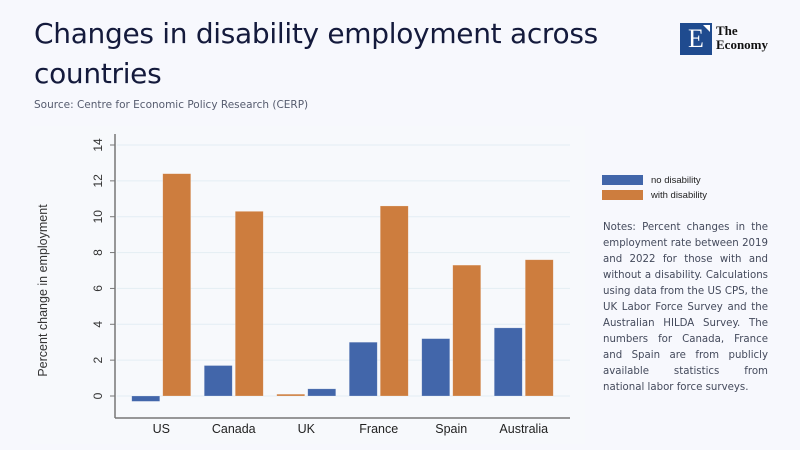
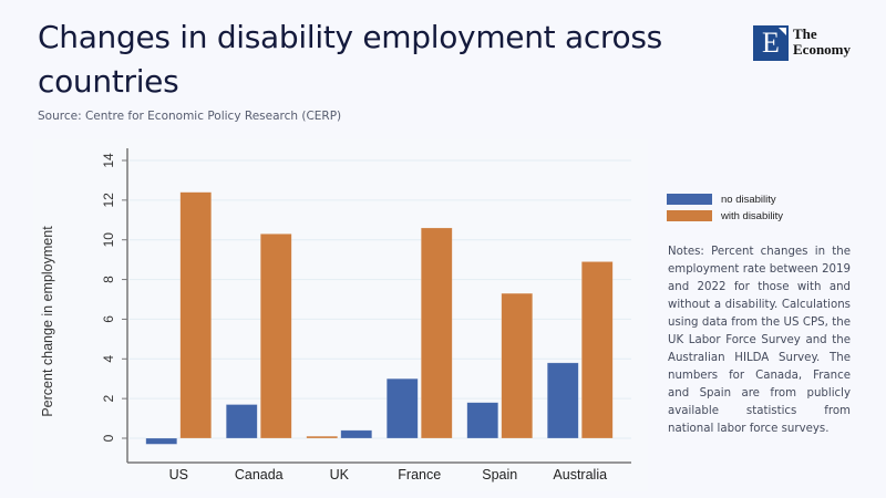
no disability/Spain: 3.2 -> 1.8
with disability/Australia: 7.6 -> 8.9
